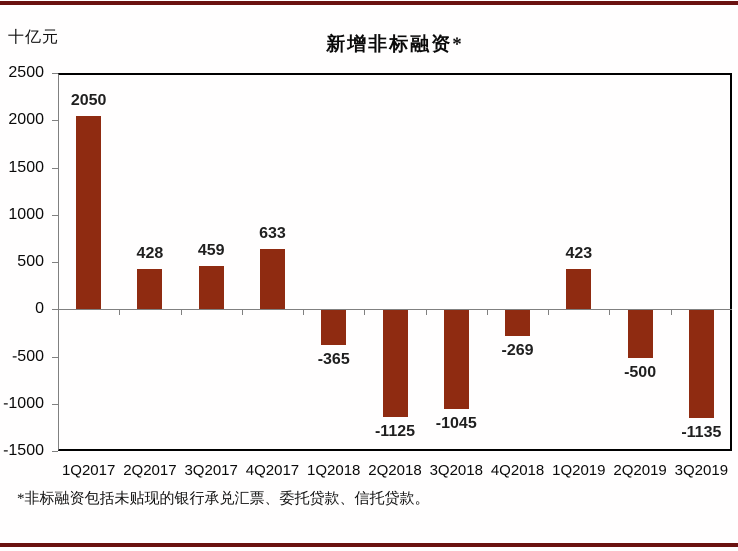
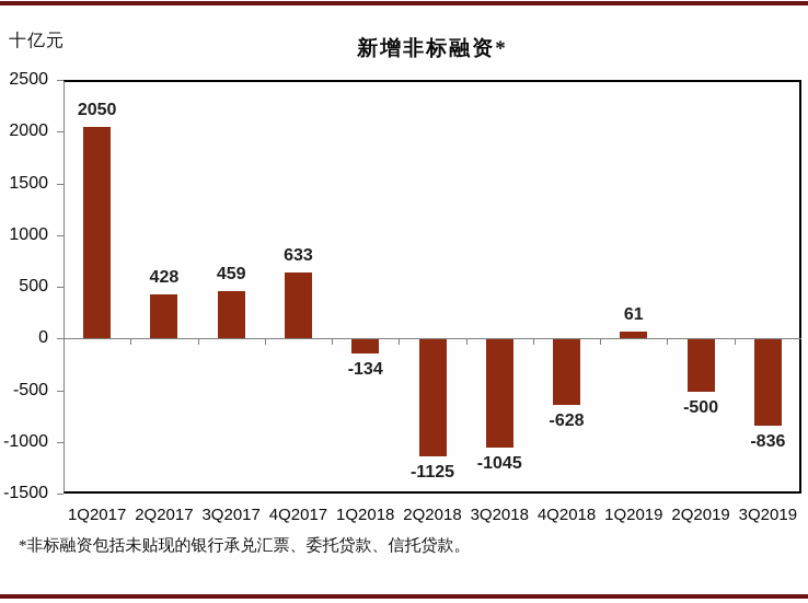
1Q2018: -365 -> -134
4Q2018: -269 -> -628
1Q2019: 423 -> 61
3Q2019: -1135 -> -836
